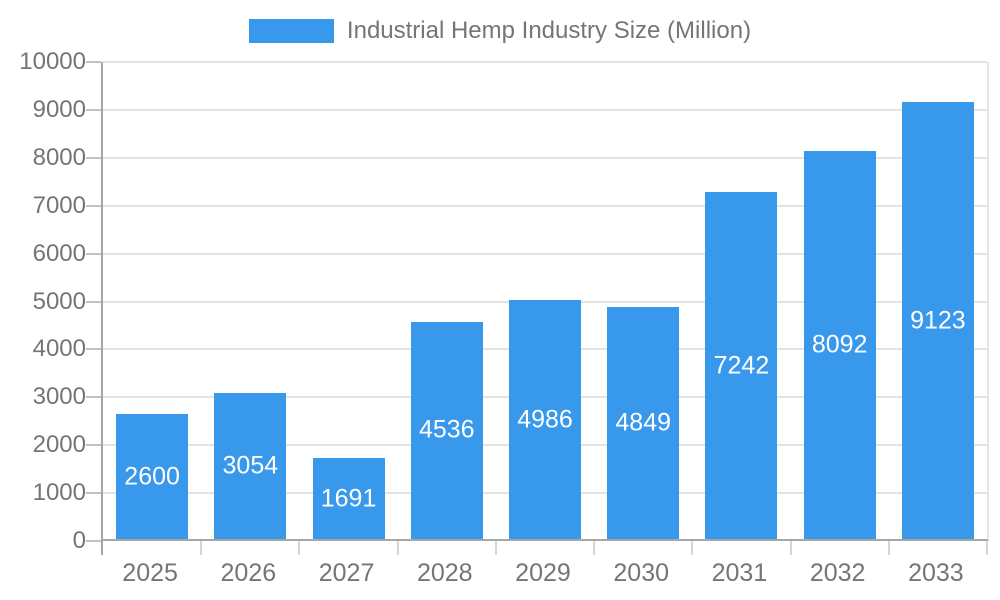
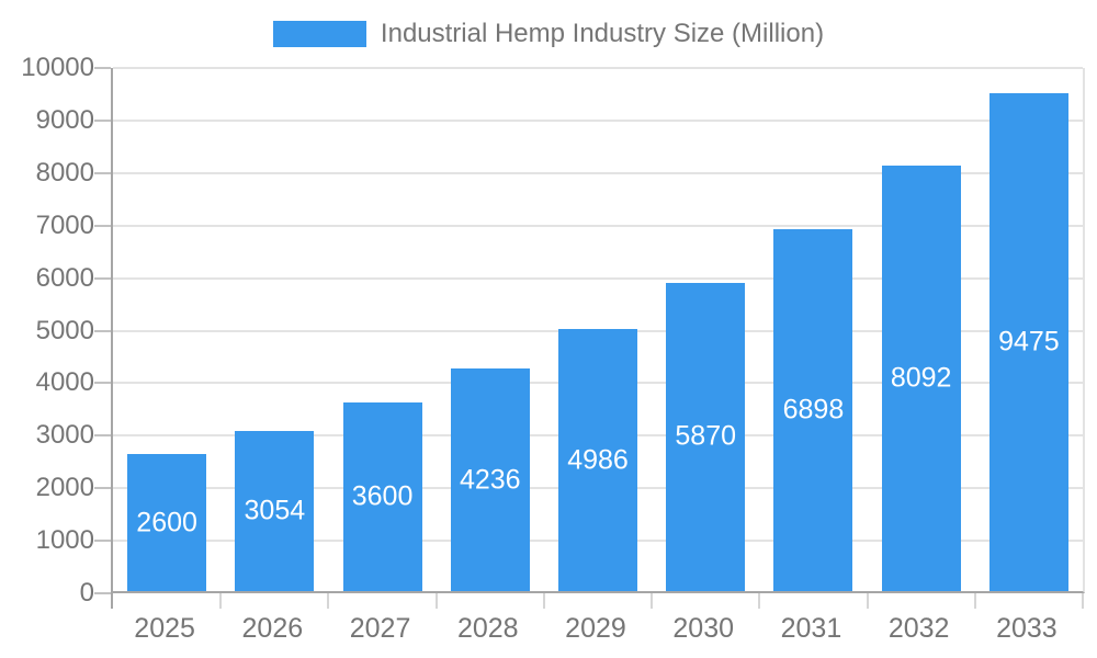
2027: 1691 -> 3600
2028: 4536 -> 4236
2030: 4849 -> 5870
2031: 7242 -> 6898
2033: 9123 -> 9475
